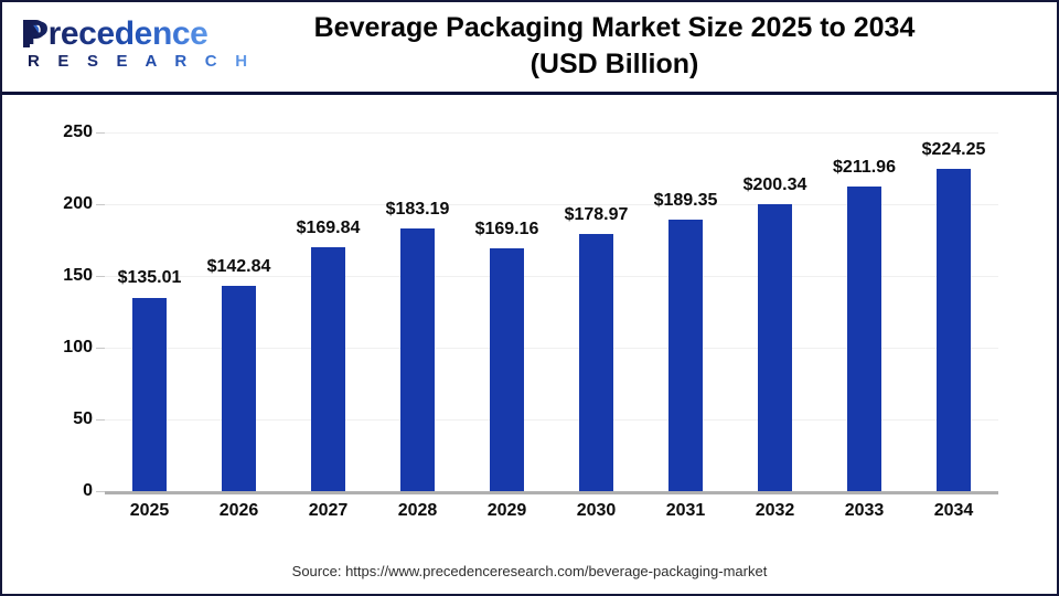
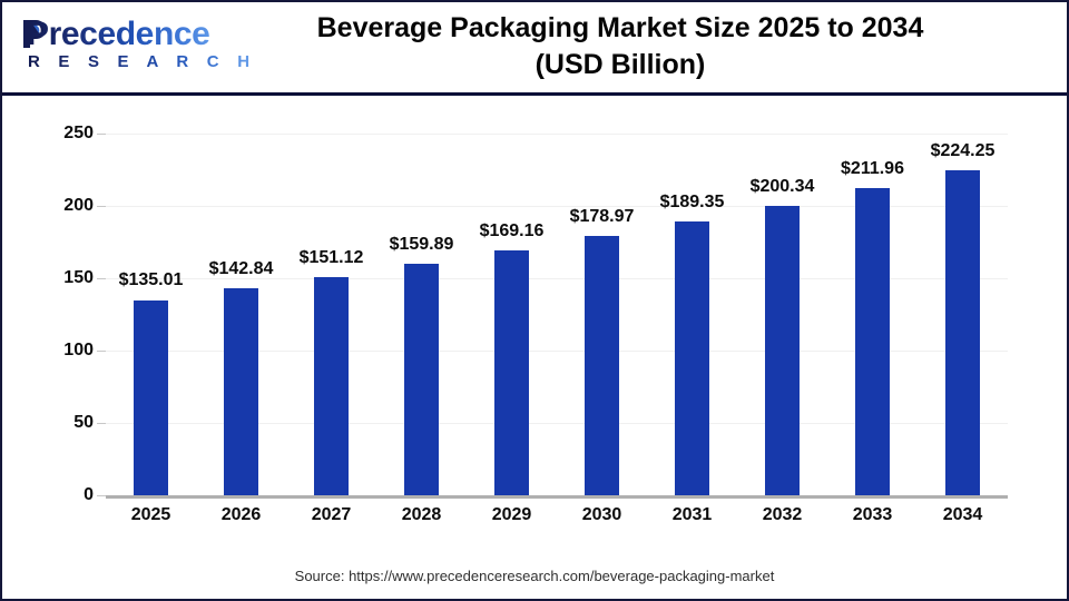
2027: $169.84 -> $151.12
2028: $183.19 -> $159.89
